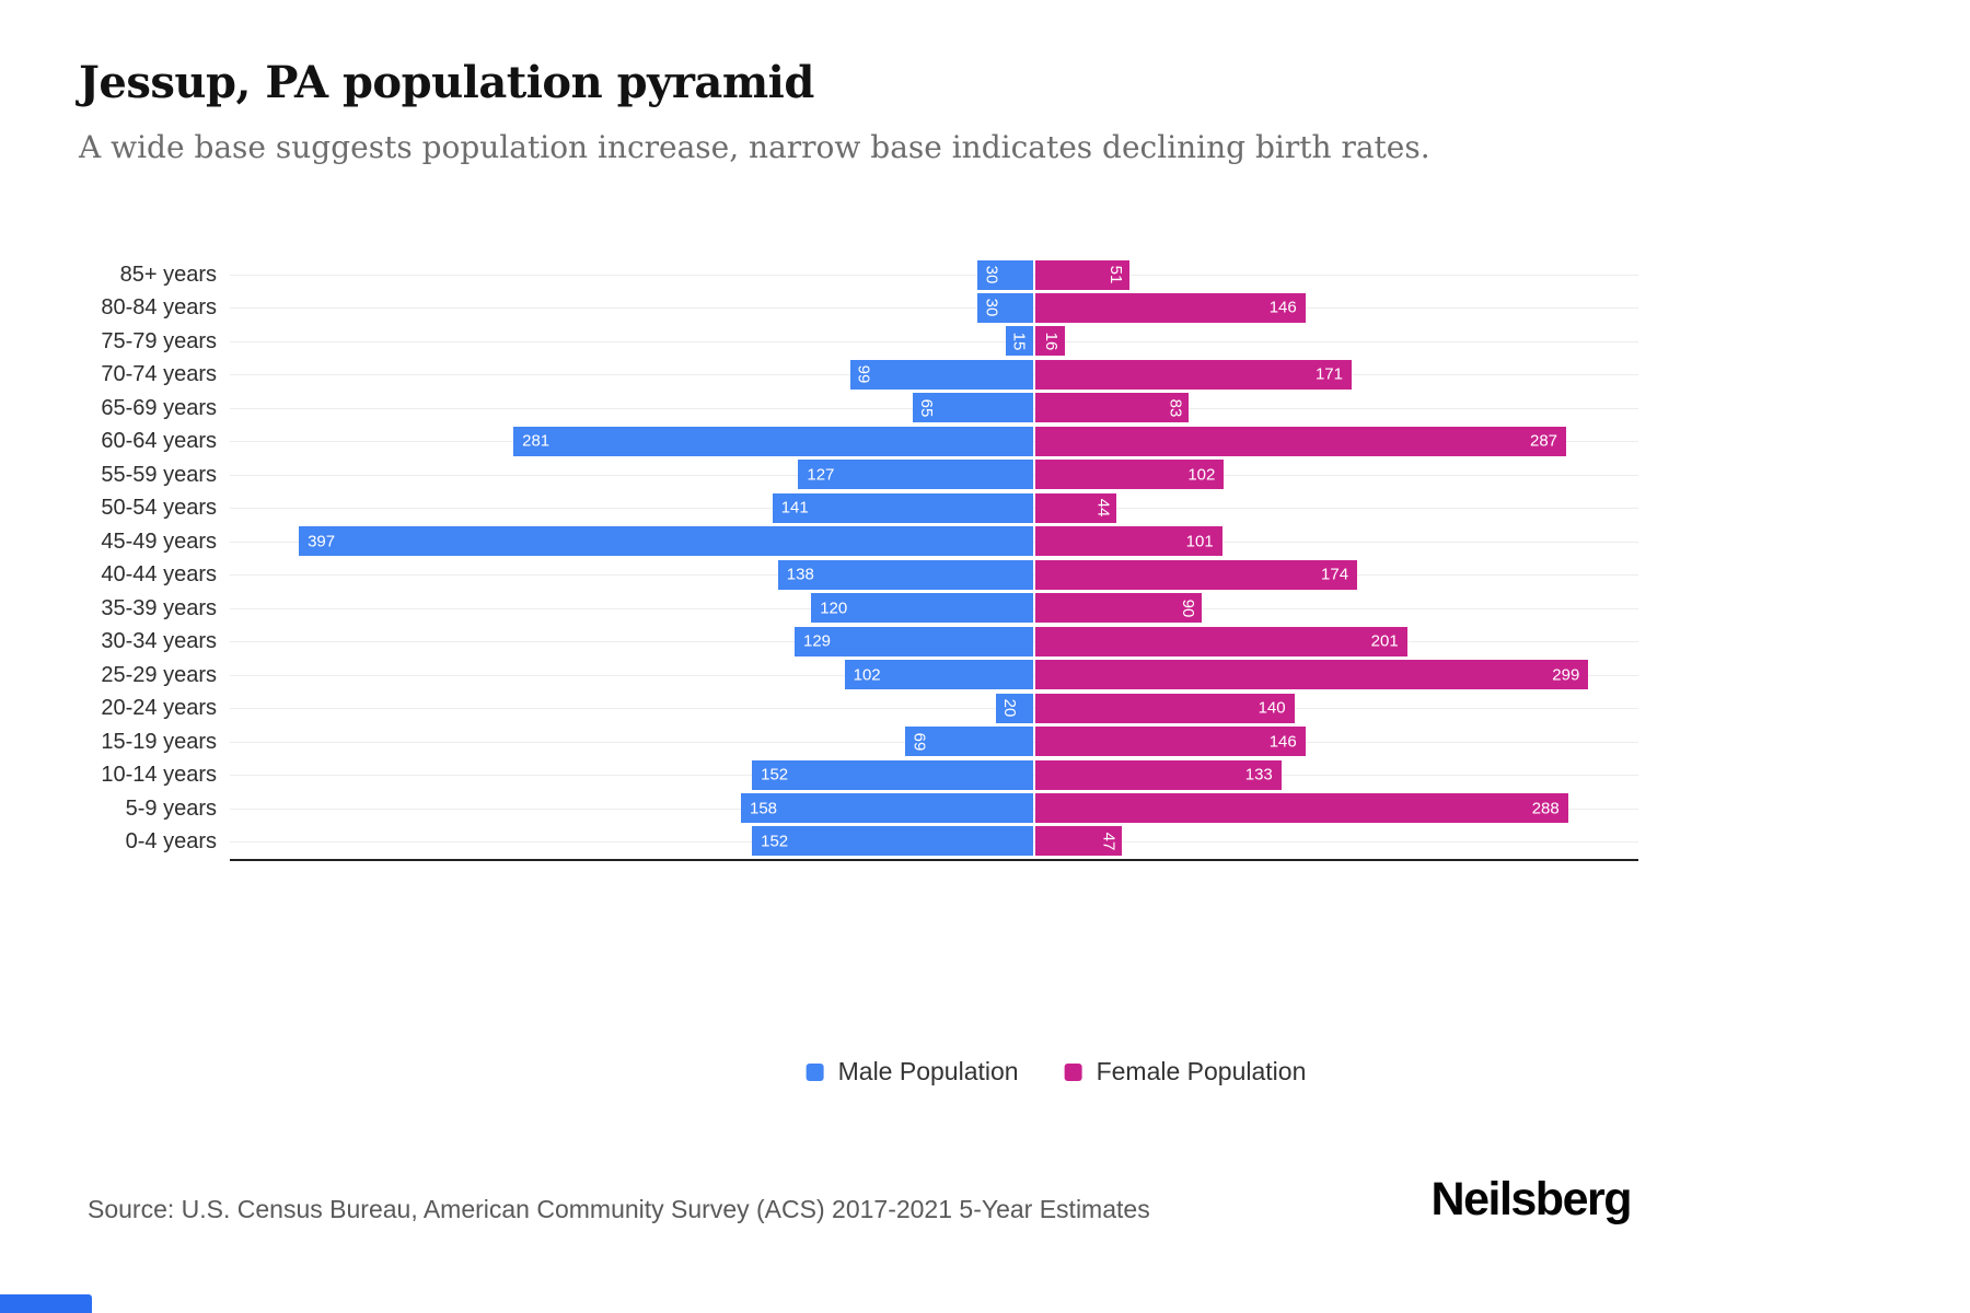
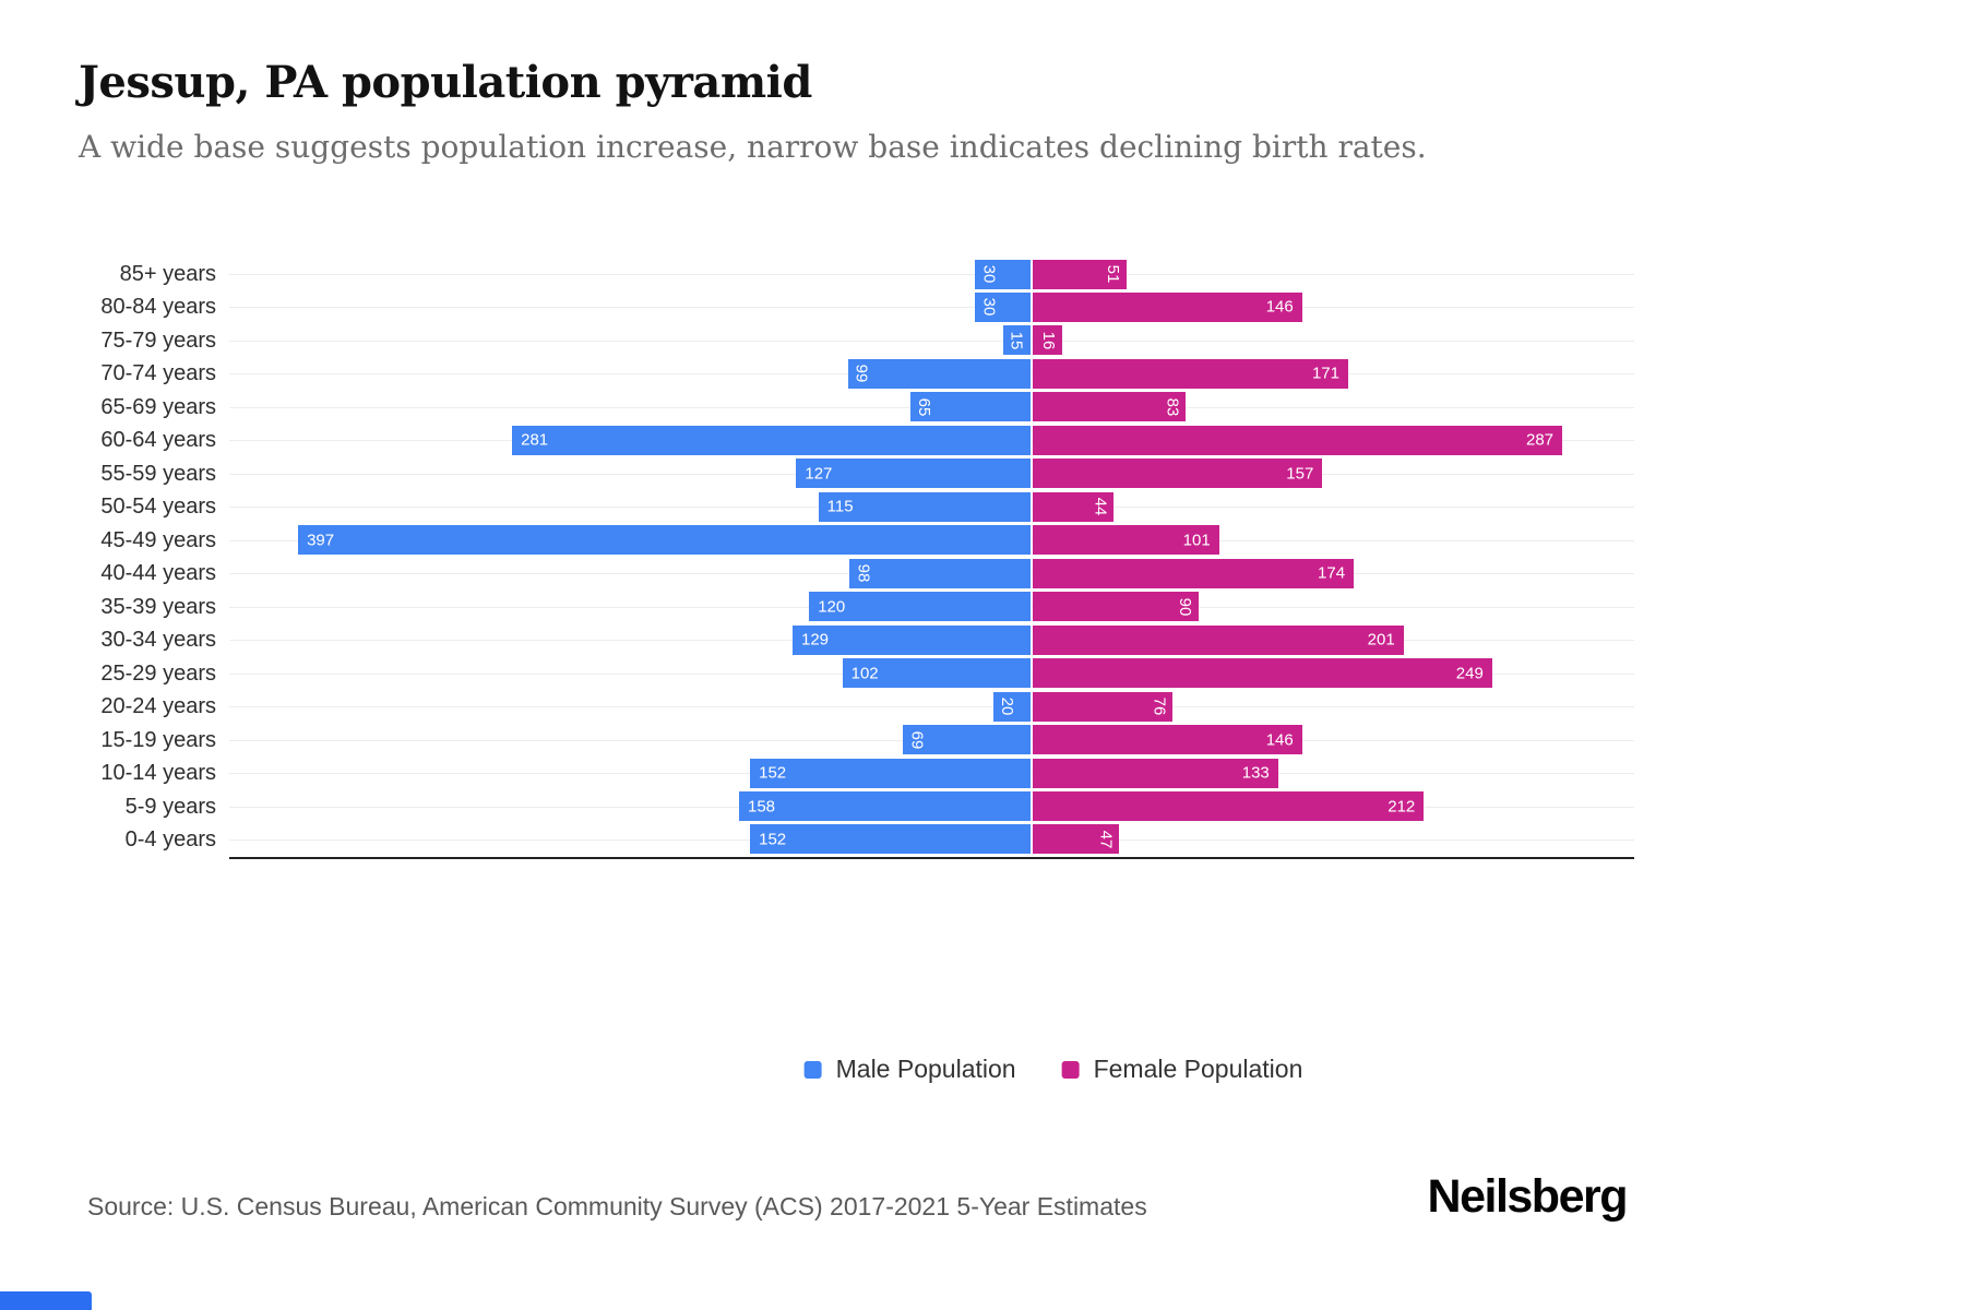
Female Population/55-59 years: 102 -> 157
Male Population/50-54 years: 141 -> 115
Male Population/40-44 years: 138 -> 98
Female Population/25-29 years: 299 -> 249
Female Population/20-24 years: 140 -> 76
Female Population/5-9 years: 288 -> 212
